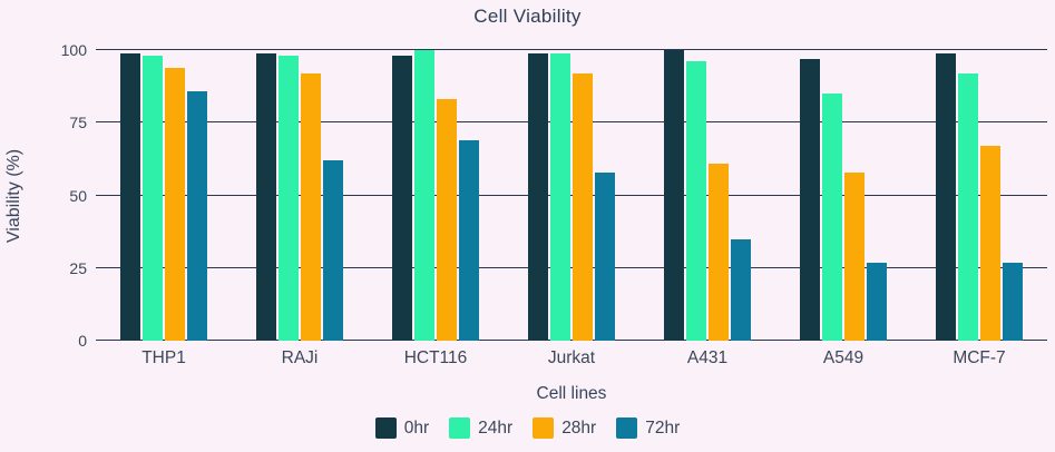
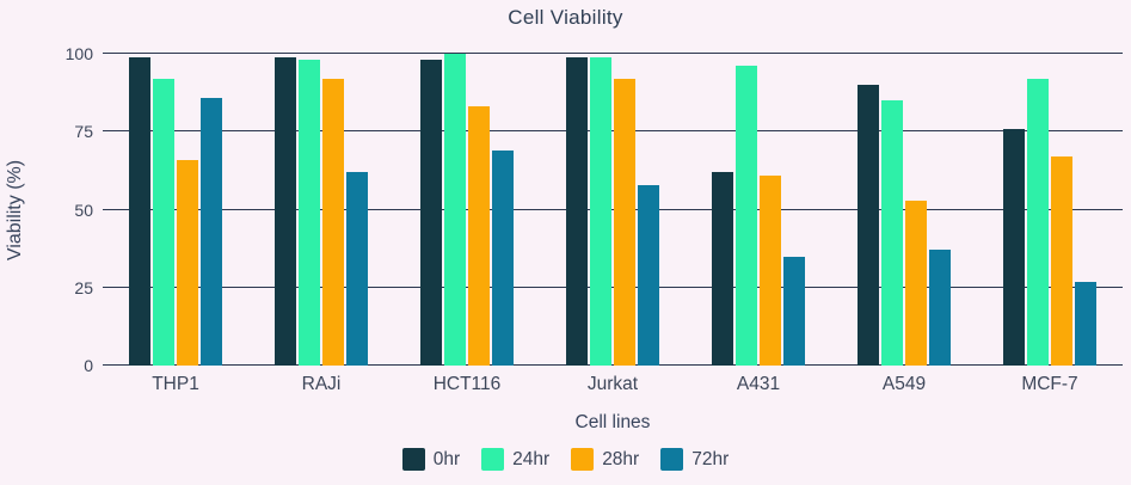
24hr/THP1: 98 -> 92
28hr/THP1: 94 -> 66
0hr/A431: 100 -> 62
0hr/A549: 97 -> 90
28hr/A549: 58 -> 53
72hr/A549: 27 -> 37
0hr/MCF-7: 99 -> 76
